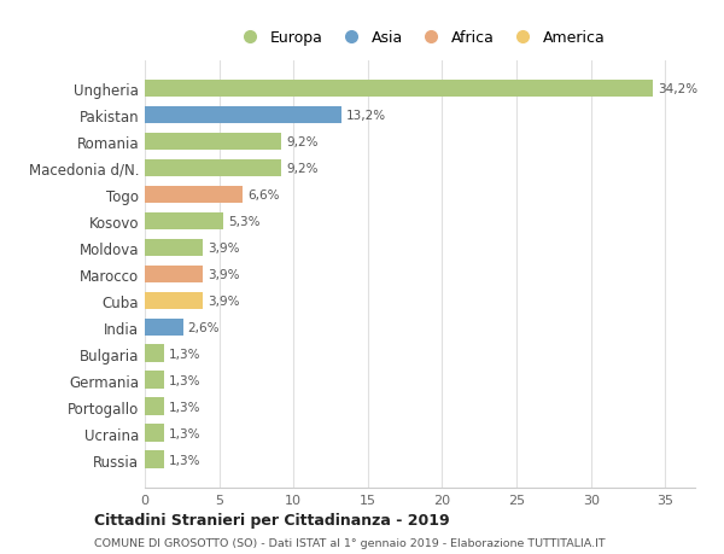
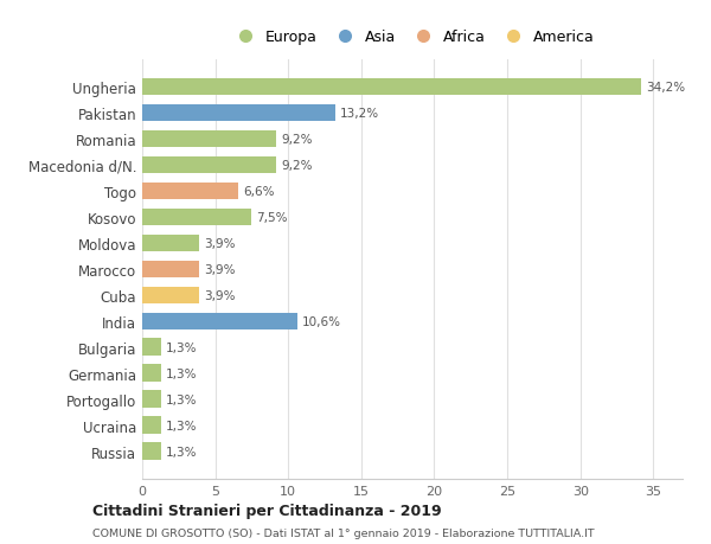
Kosovo: 5,3% -> 7,5%
India: 2,6% -> 10,6%
